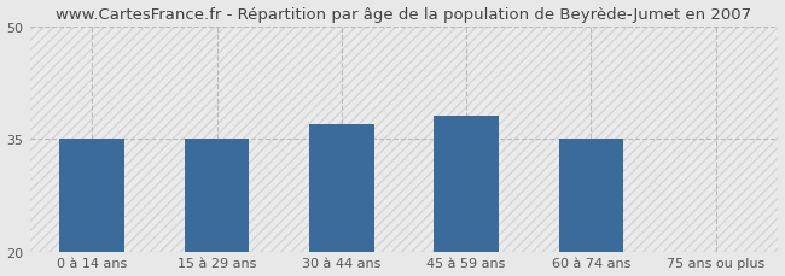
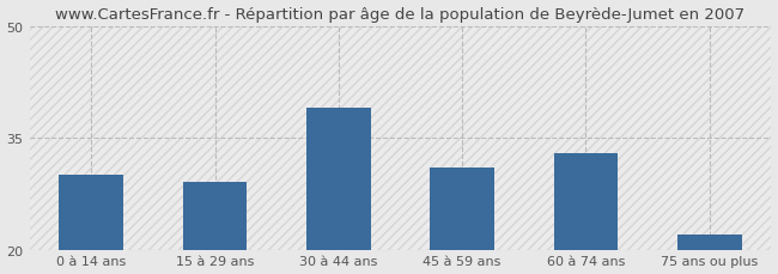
0 à 14 ans: 35 -> 30
15 à 29 ans: 35 -> 29
30 à 44 ans: 37 -> 39
45 à 59 ans: 38 -> 31
60 à 74 ans: 35 -> 33
75 ans ou plus: 20 -> 22
